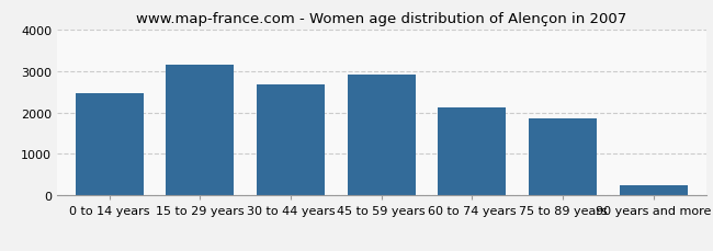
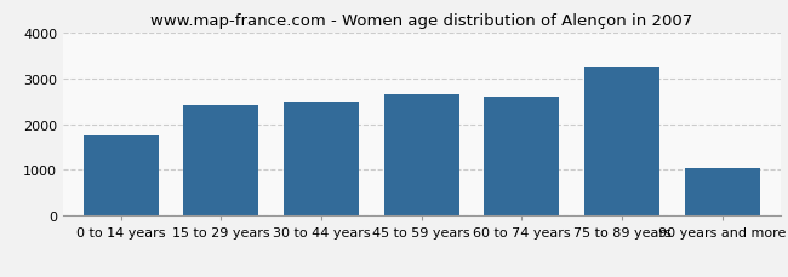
0 to 14 years: 2450 -> 1750
15 to 29 years: 3140 -> 2400
30 to 44 years: 2680 -> 2500
45 to 59 years: 2900 -> 2650
60 to 74 years: 2110 -> 2600
75 to 89 years: 1850 -> 3250
90 years and more: 240 -> 1050
